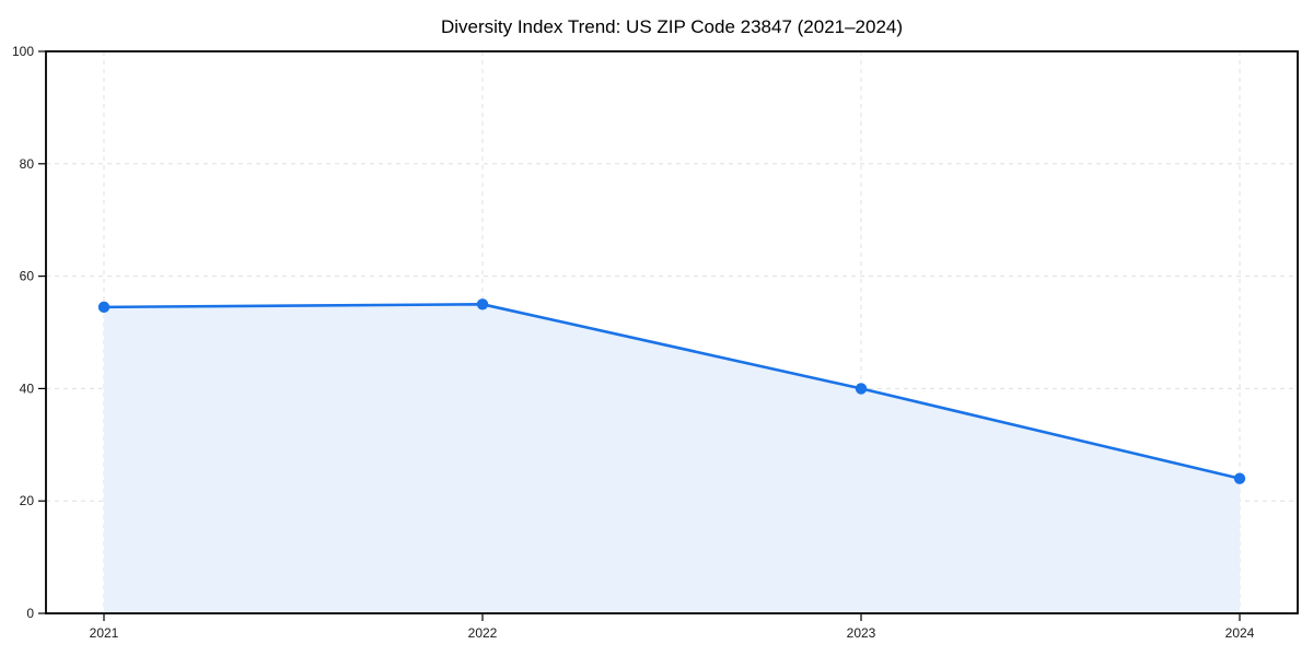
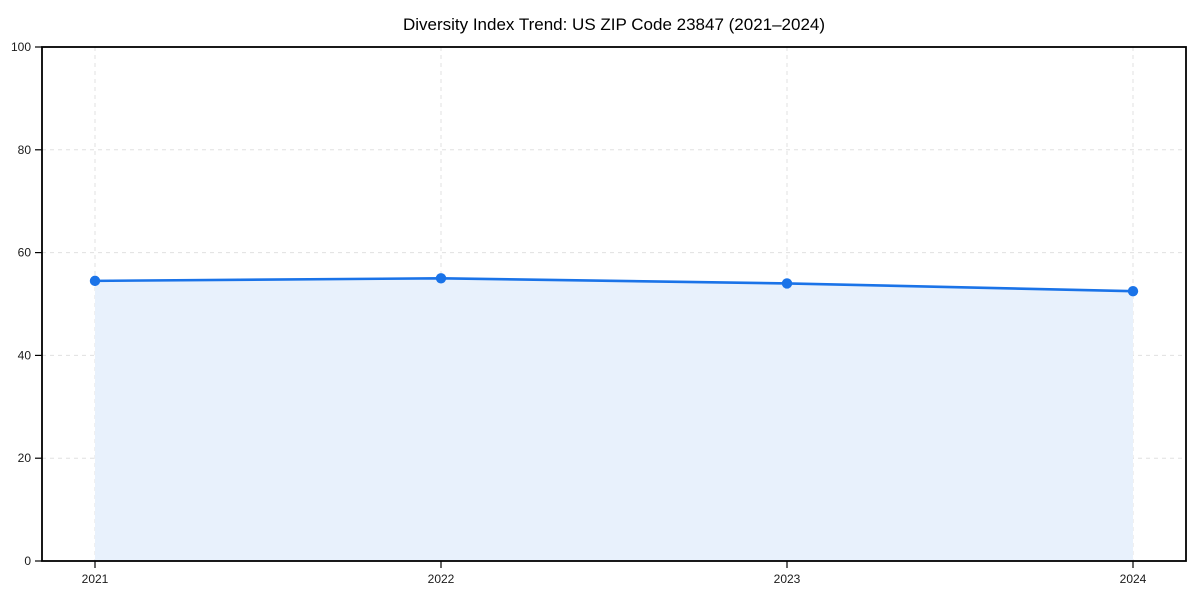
2023: 40 -> 54
2024: 24 -> 52
